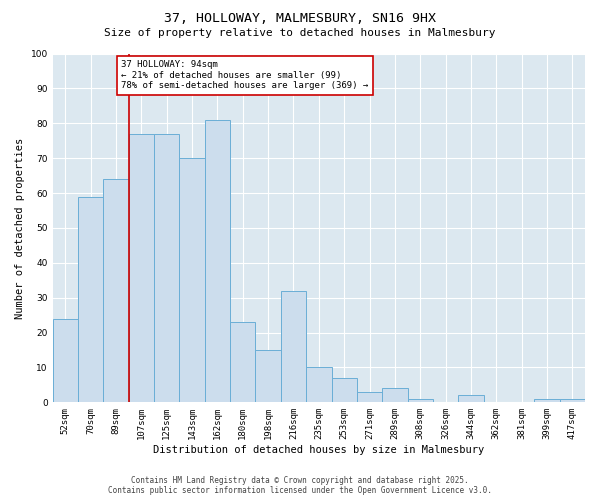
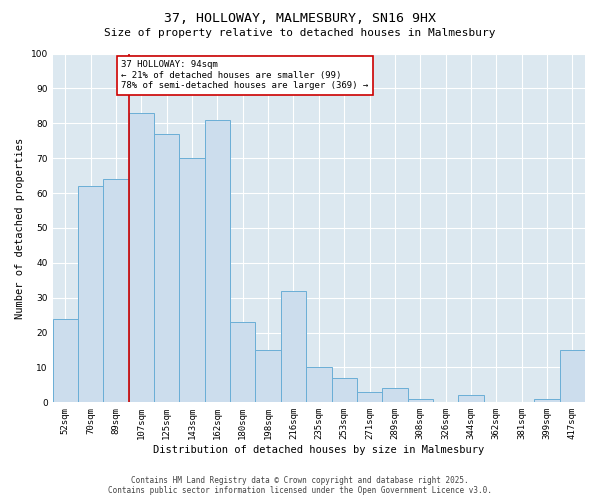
70sqm: 59 -> 62
107sqm: 77 -> 83
417sqm: 1 -> 15
